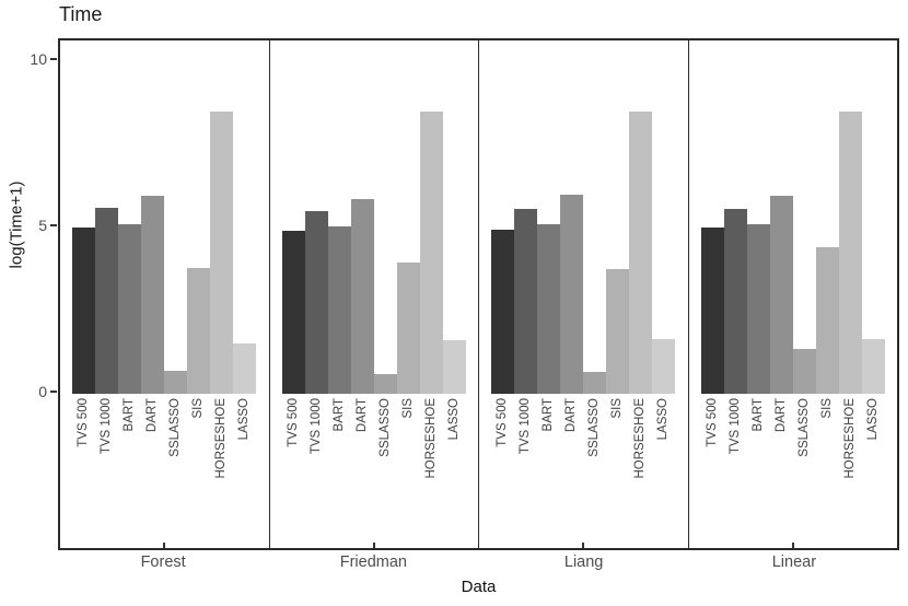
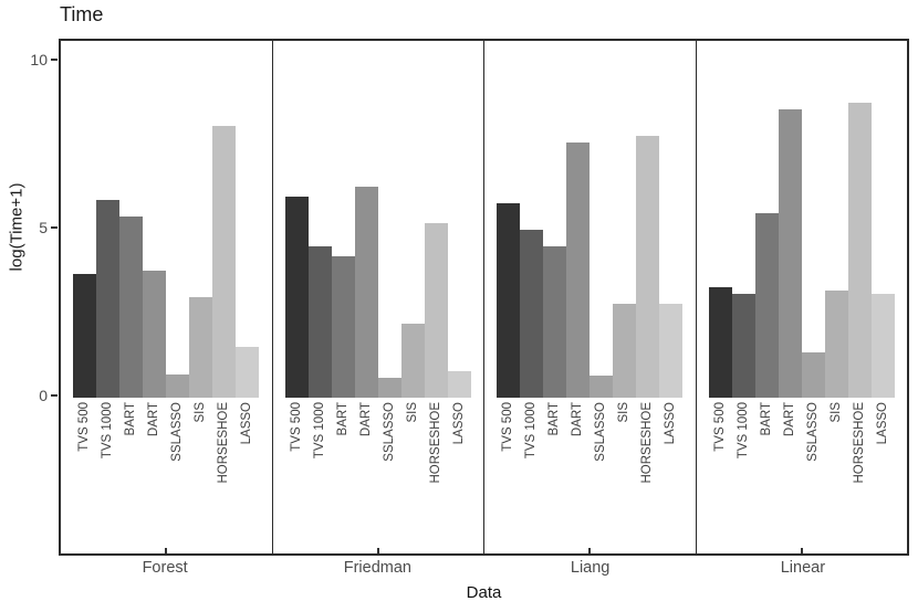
Forest/TVS 500: 5.0 -> 3.7
Friedman/TVS 500: 4.9 -> 6.0
Liang/TVS 500: 5.0 -> 5.8
Linear/TVS 500: 5.0 -> 3.3
Forest/TVS 1000: 5.6 -> 5.9
Friedman/TVS 1000: 5.5 -> 4.5
Liang/TVS 1000: 5.5 -> 5.0
Linear/TVS 1000: 5.5 -> 3.1
Forest/BART: 5.1 -> 5.4
Friedman/BART: 5.0 -> 4.2
Liang/BART: 5.1 -> 4.5
Linear/BART: 5.1 -> 5.5
Forest/DART: 6.0 -> 3.8
Friedman/DART: 5.8 -> 6.3
Liang/DART: 6.0 -> 7.6
Linear/DART: 6.0 -> 8.6
Forest/SIS: 3.8 -> 3.0
Friedman/SIS: 4.0 -> 2.2
Liang/SIS: 3.8 -> 2.8
Linear/SIS: 4.4 -> 3.2
Forest/HORSESHOE: 8.5 -> 8.1
Friedman/HORSESHOE: 8.5 -> 5.2
Liang/HORSESHOE: 8.5 -> 7.8
Linear/HORSESHOE: 8.5 -> 8.8
Friedman/LASSO: 1.6 -> 0.8
Liang/LASSO: 1.6 -> 2.8
Linear/LASSO: 1.6 -> 3.1
